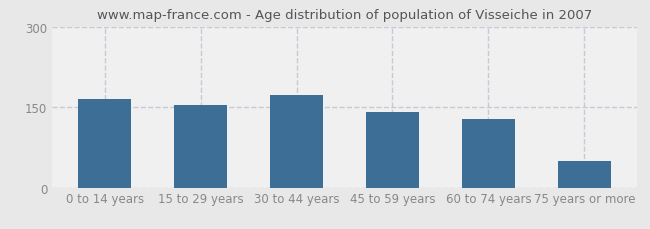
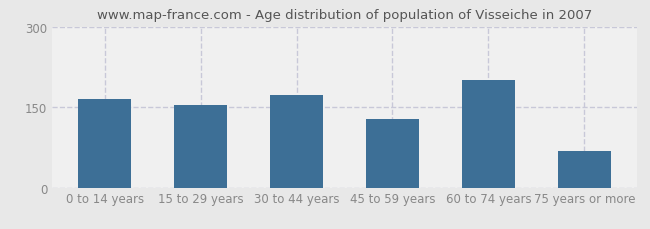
45 to 59 years: 140 -> 128
60 to 74 years: 128 -> 200
75 years or more: 50 -> 68
